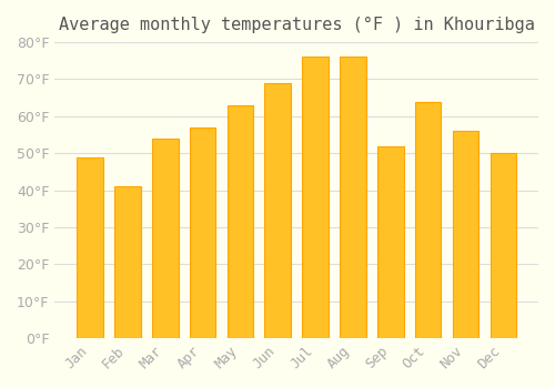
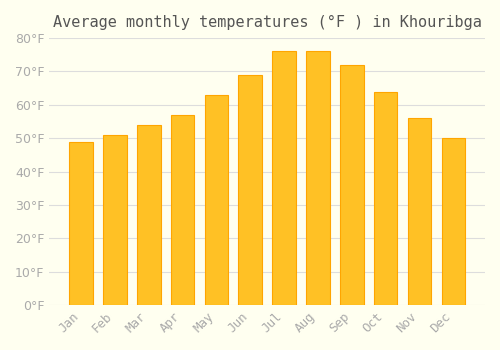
Feb: 41°F -> 51°F
Sep: 52°F -> 72°F
